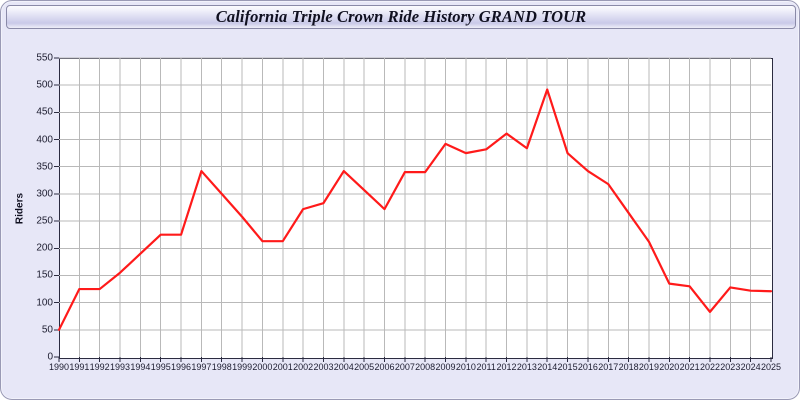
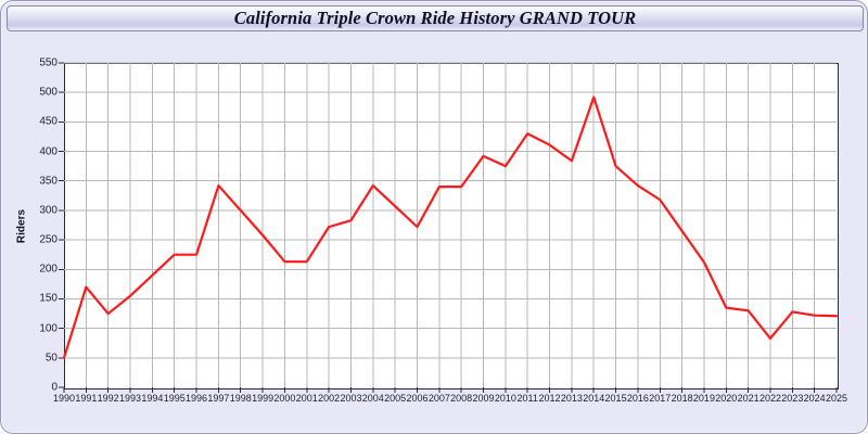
1991: 120 -> 170
2011: 380 -> 430
